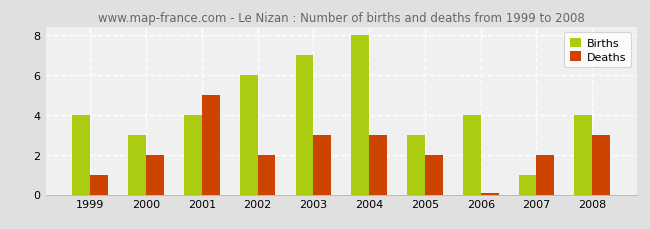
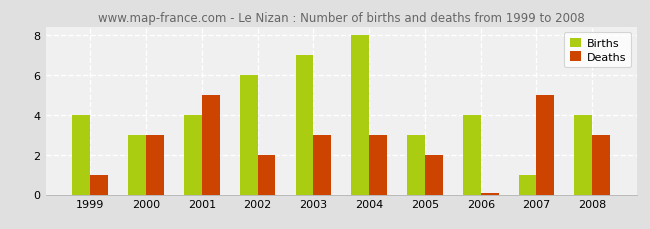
Deaths/2000: 2.0 -> 3.0
Deaths/2007: 2.0 -> 5.0
